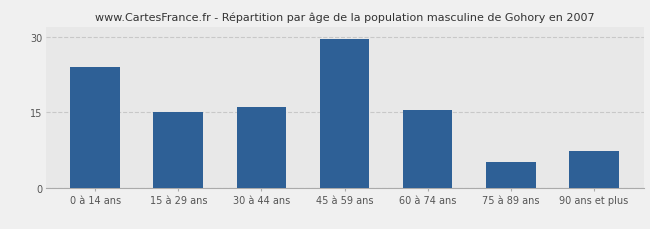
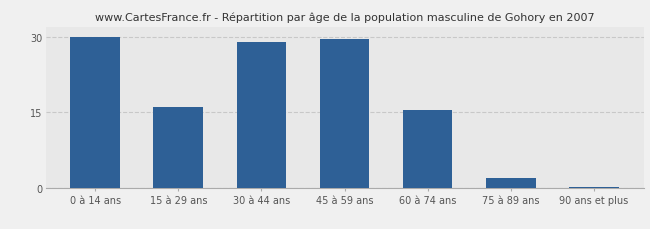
0 à 14 ans: 24.0 -> 30.0
15 à 29 ans: 15.0 -> 16.0
30 à 44 ans: 16.0 -> 29.0
75 à 89 ans: 5.0 -> 2.0
90 ans et plus: 7.2 -> 0.2
